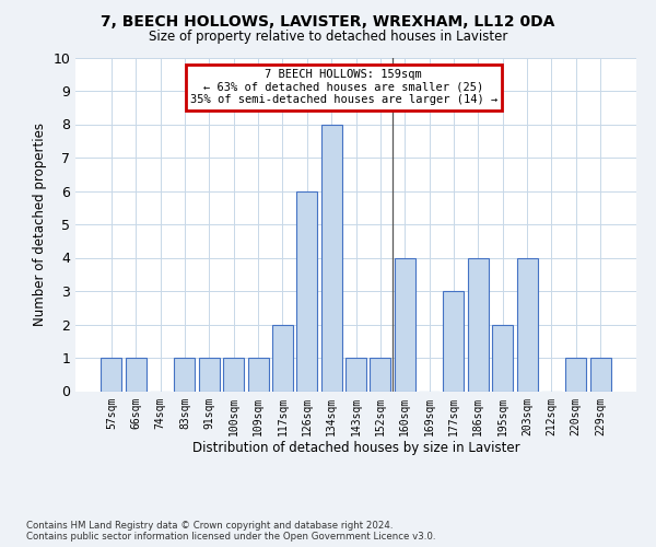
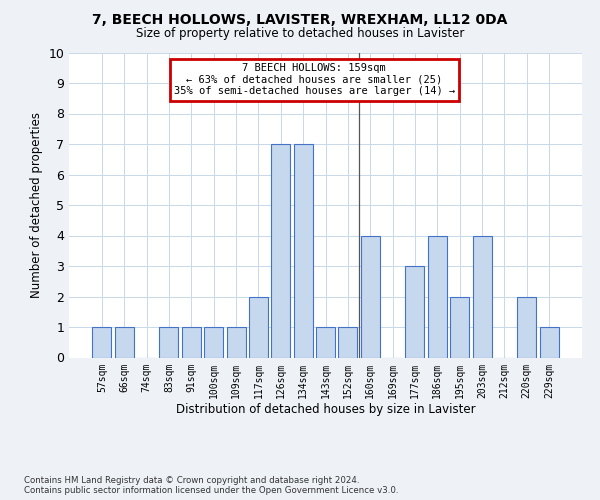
126sqm: 6 -> 7
134sqm: 8 -> 7
220sqm: 1 -> 2
